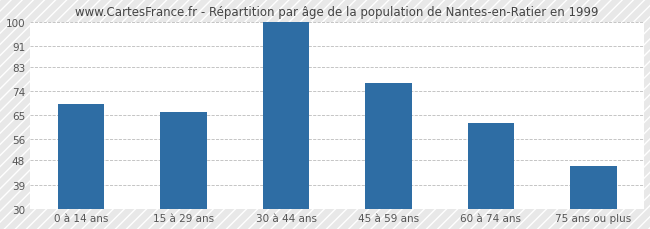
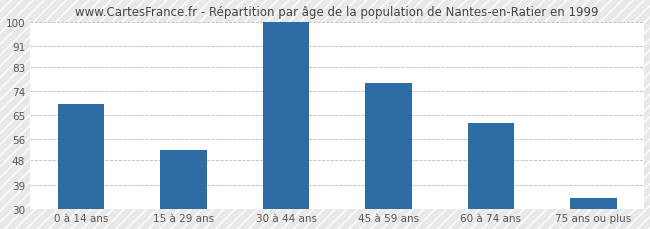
15 à 29 ans: 66 -> 52
75 ans ou plus: 46 -> 34
